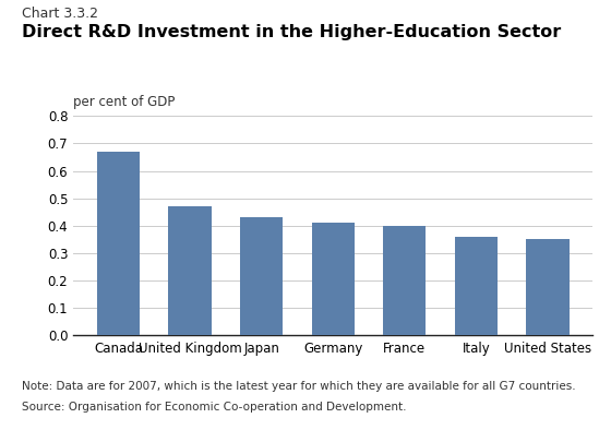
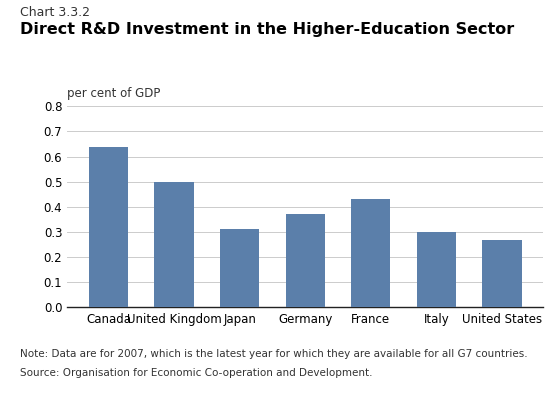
Canada: 0.67 -> 0.64
United Kingdom: 0.47 -> 0.50
Japan: 0.43 -> 0.31
Germany: 0.41 -> 0.37
France: 0.40 -> 0.43
Italy: 0.36 -> 0.30
United States: 0.35 -> 0.27
